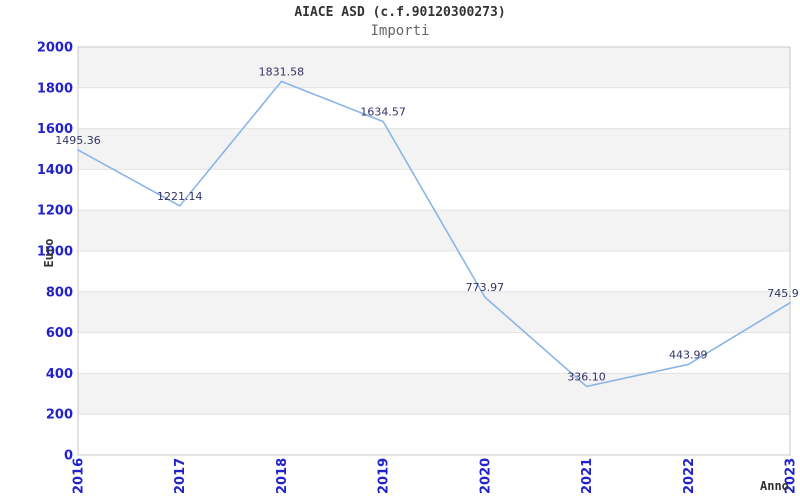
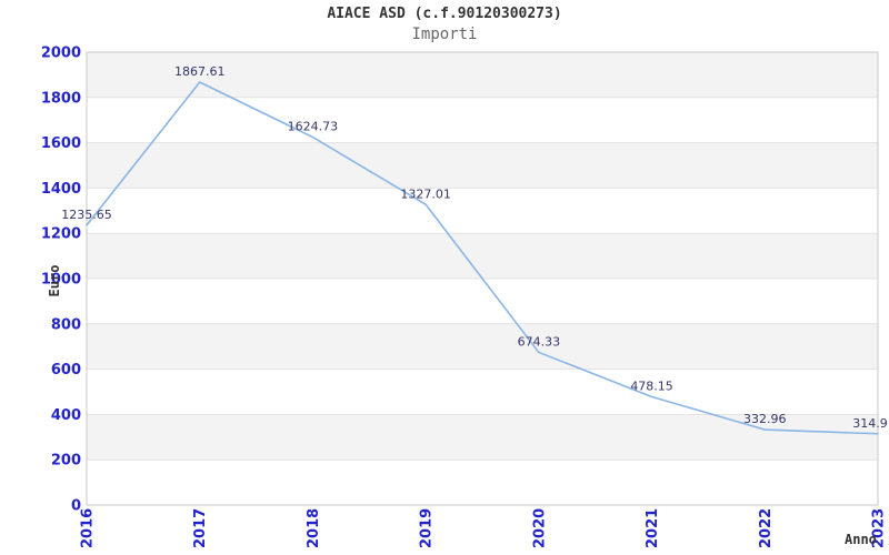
2016: 1495.36 -> 1235.65
2017: 1221.14 -> 1867.61
2018: 1831.58 -> 1624.73
2019: 1634.57 -> 1327.01
2020: 773.97 -> 674.33
2021: 336.10 -> 478.15
2022: 443.99 -> 332.96
2023: 745.9 -> 314.9
